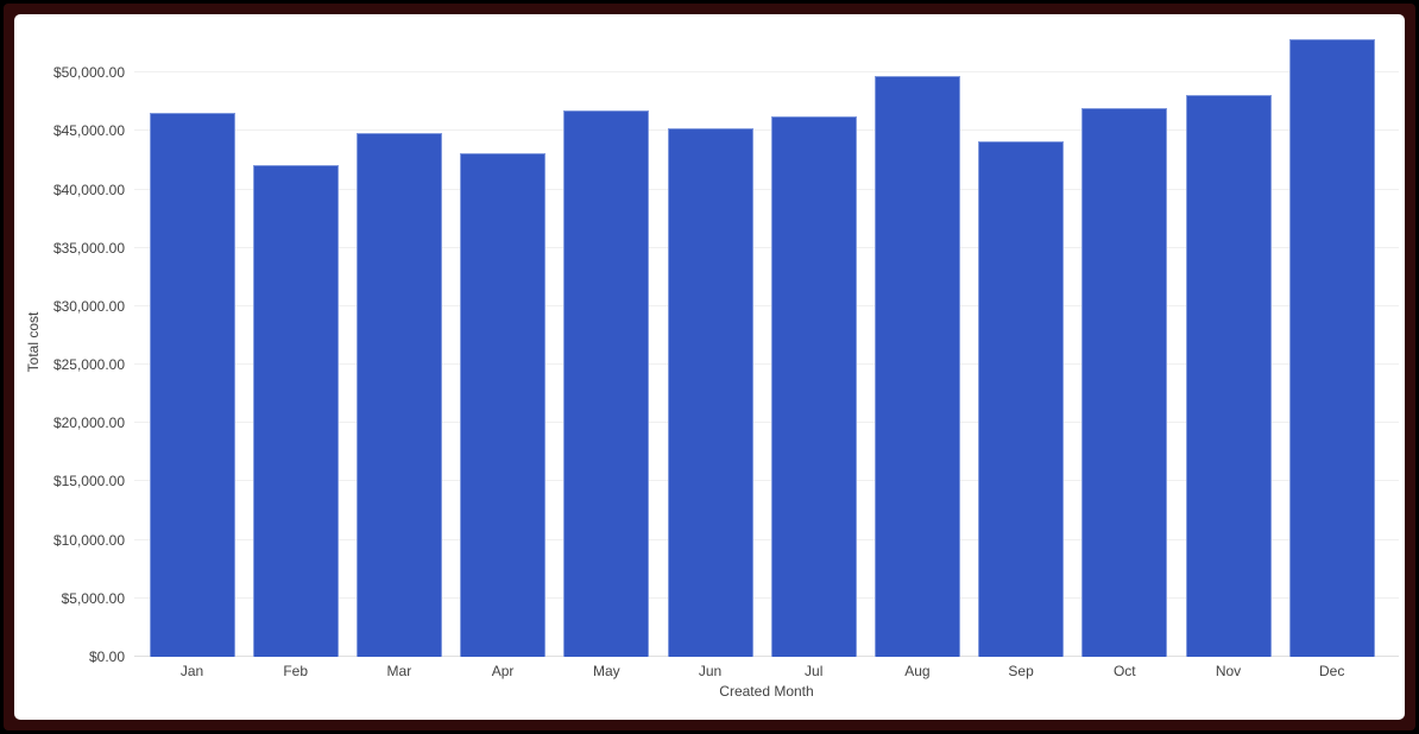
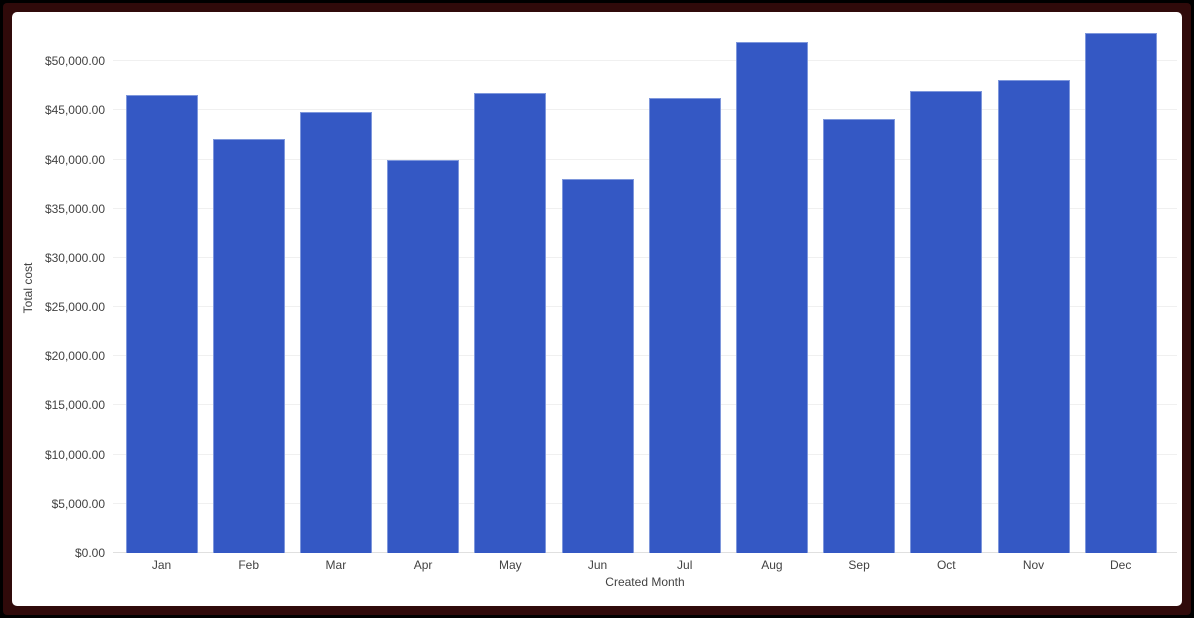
Apr: $43000 -> $40000
Jun: $45000 -> $38000
Aug: $50000 -> $52000
